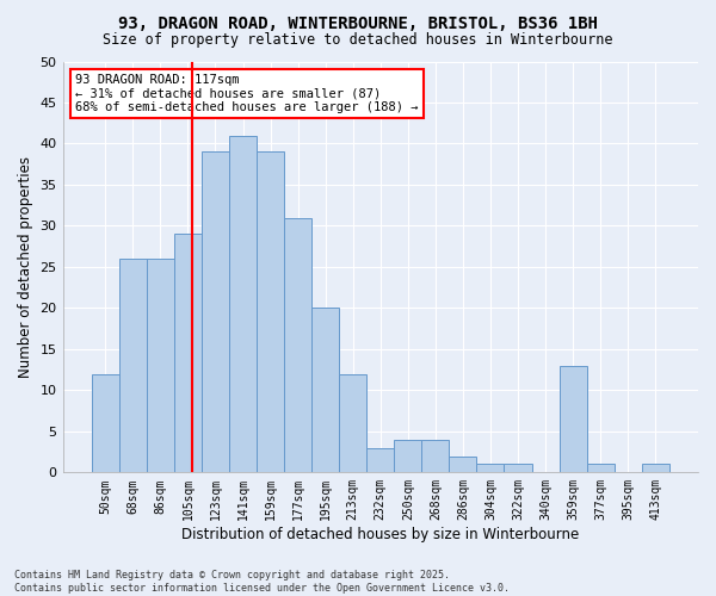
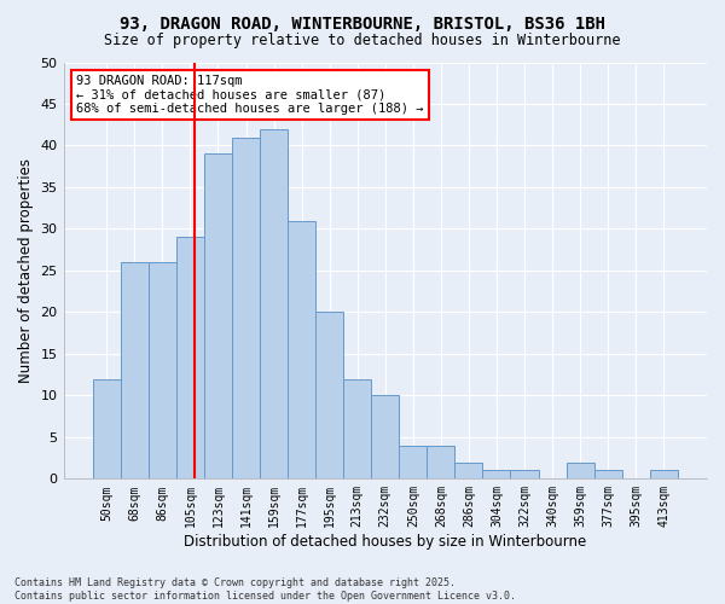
159sqm: 39 -> 42
232sqm: 3 -> 10
359sqm: 13 -> 2
